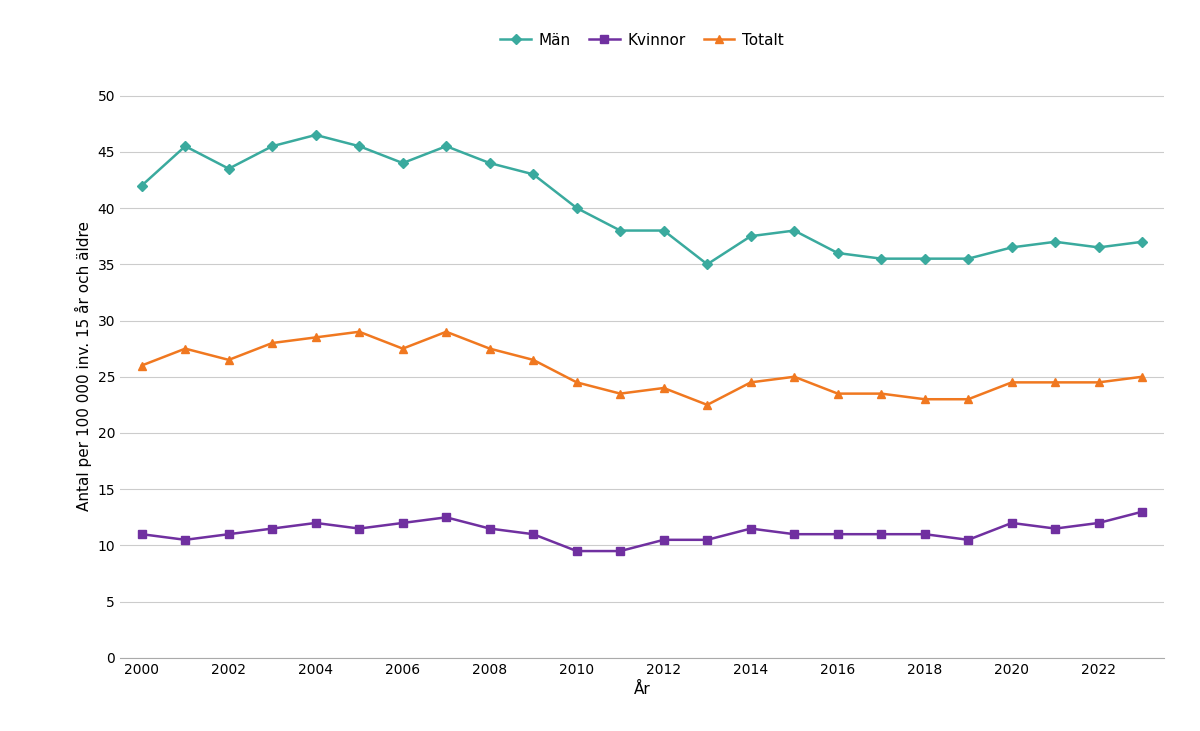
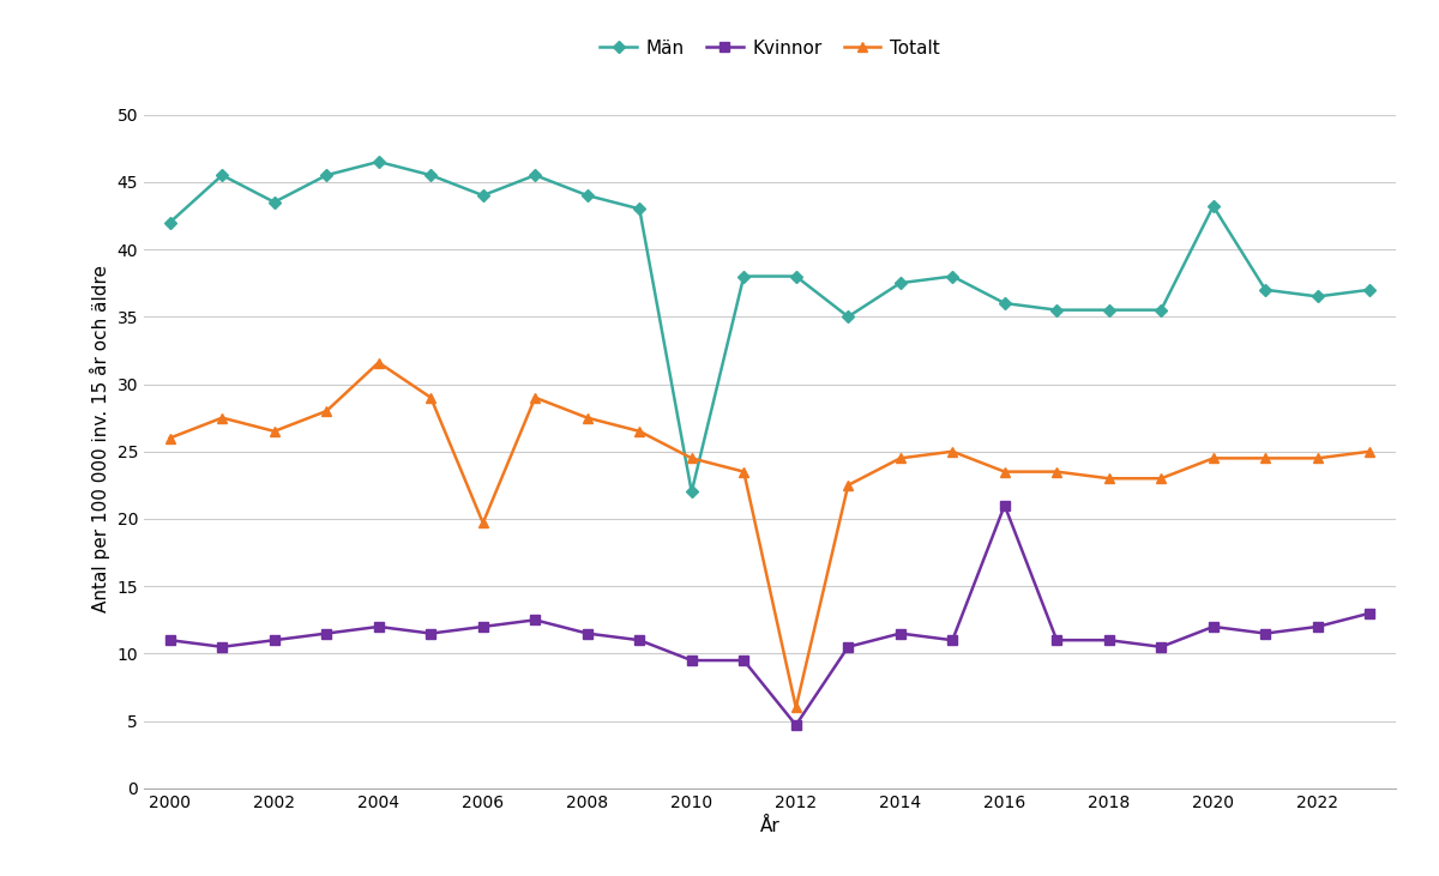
Totalt/2004: 28.5 -> 31.6
Totalt/2006: 27.5 -> 19.7
Män/2010: 40.0 -> 22.0
Kvinnor/2012: 10.5 -> 4.7
Totalt/2012: 24.0 -> 6.0
Kvinnor/2016: 11.0 -> 21.0
Män/2020: 36.5 -> 43.2
